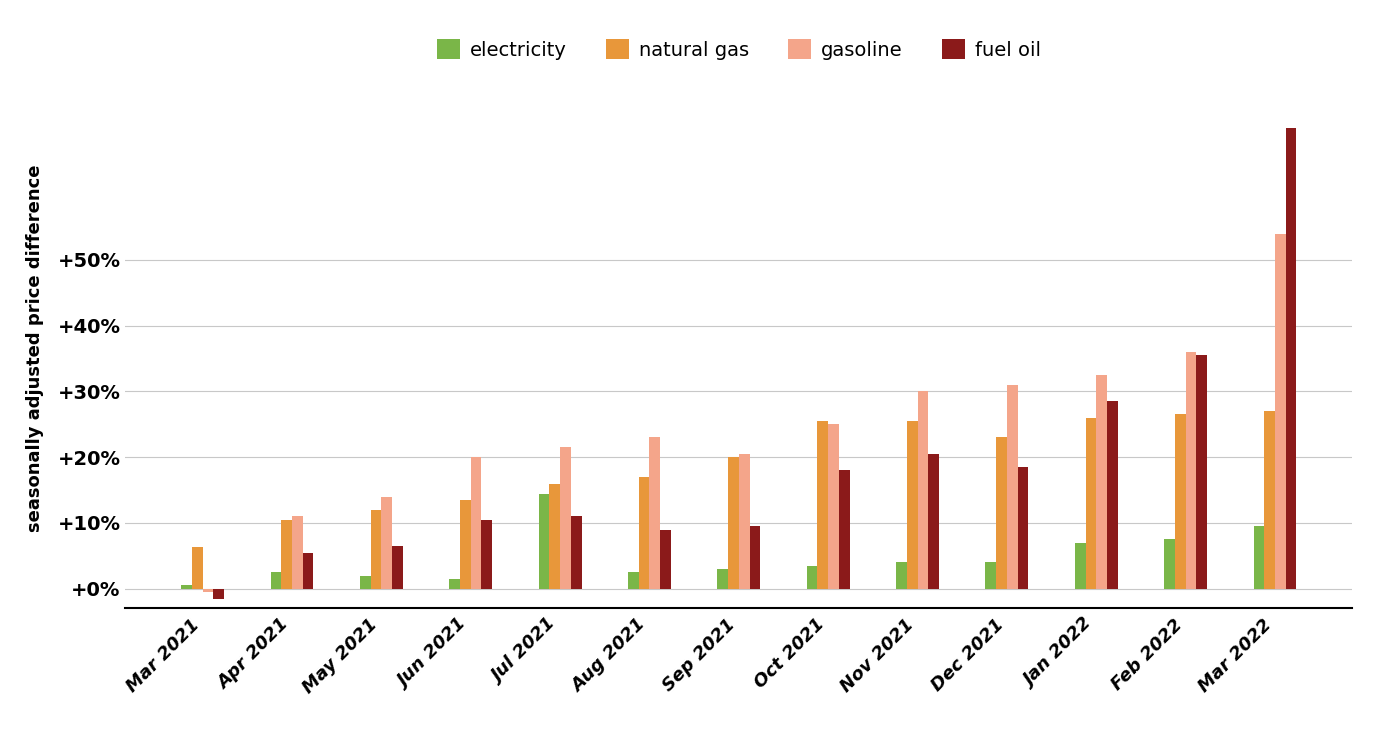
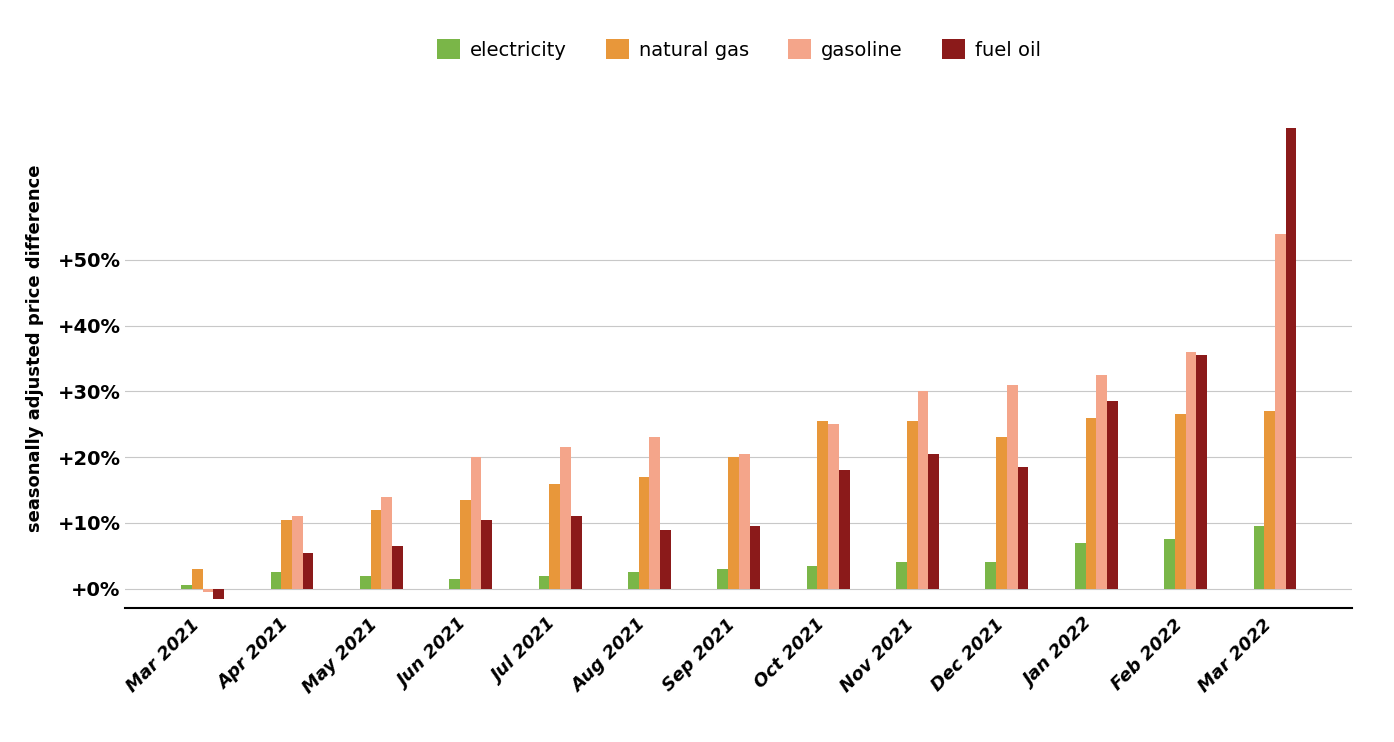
natural gas/Mar 2021: 6.4% -> 3.0%
electricity/Jul 2021: 14.4% -> 2.0%
